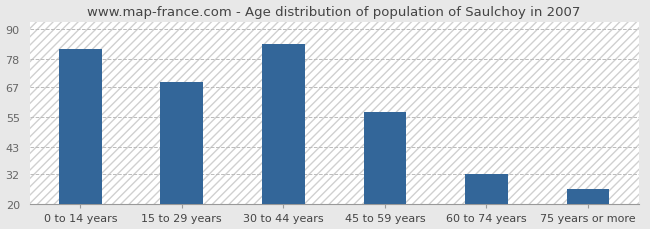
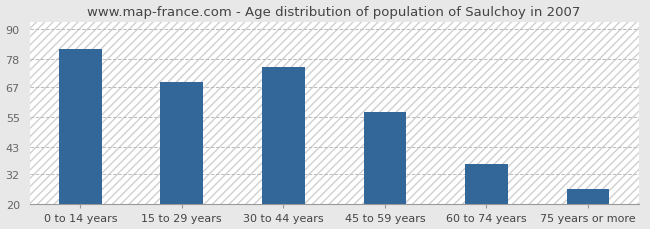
30 to 44 years: 84 -> 75
60 to 74 years: 32 -> 36
